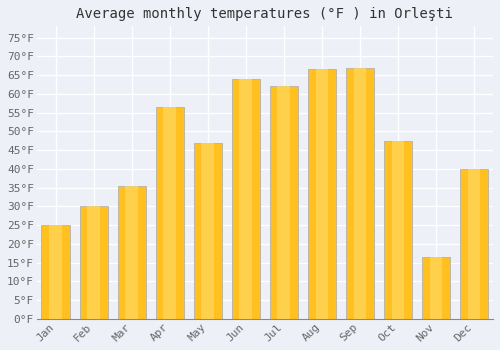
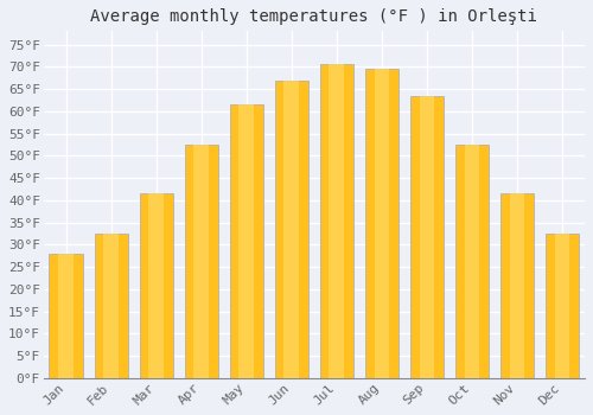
Jan: 25.0°F -> 28.0°F
Feb: 30.0°F -> 32.5°F
Mar: 35.5°F -> 41.5°F
Apr: 56.5°F -> 52.5°F
May: 47.0°F -> 61.5°F
Jun: 64.0°F -> 67.0°F
Jul: 62.0°F -> 70.5°F
Aug: 66.5°F -> 69.5°F
Sep: 67.0°F -> 63.5°F
Oct: 47.5°F -> 52.5°F
Nov: 16.5°F -> 41.5°F
Dec: 40.0°F -> 32.5°F
